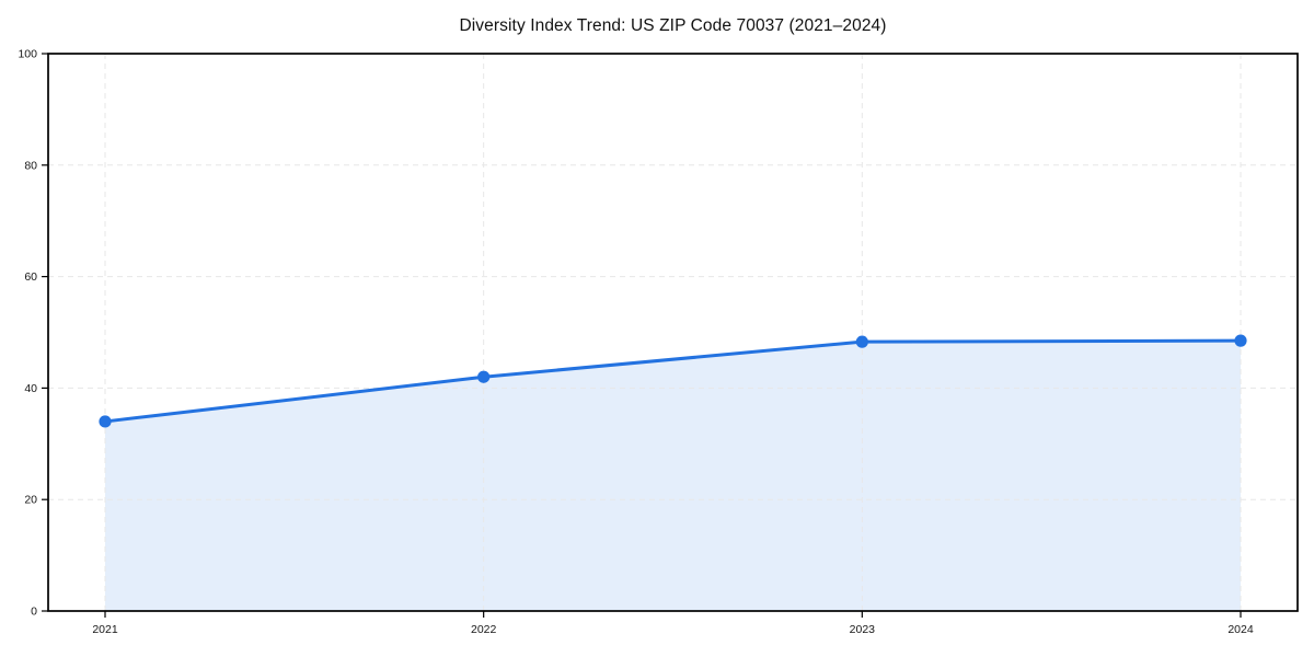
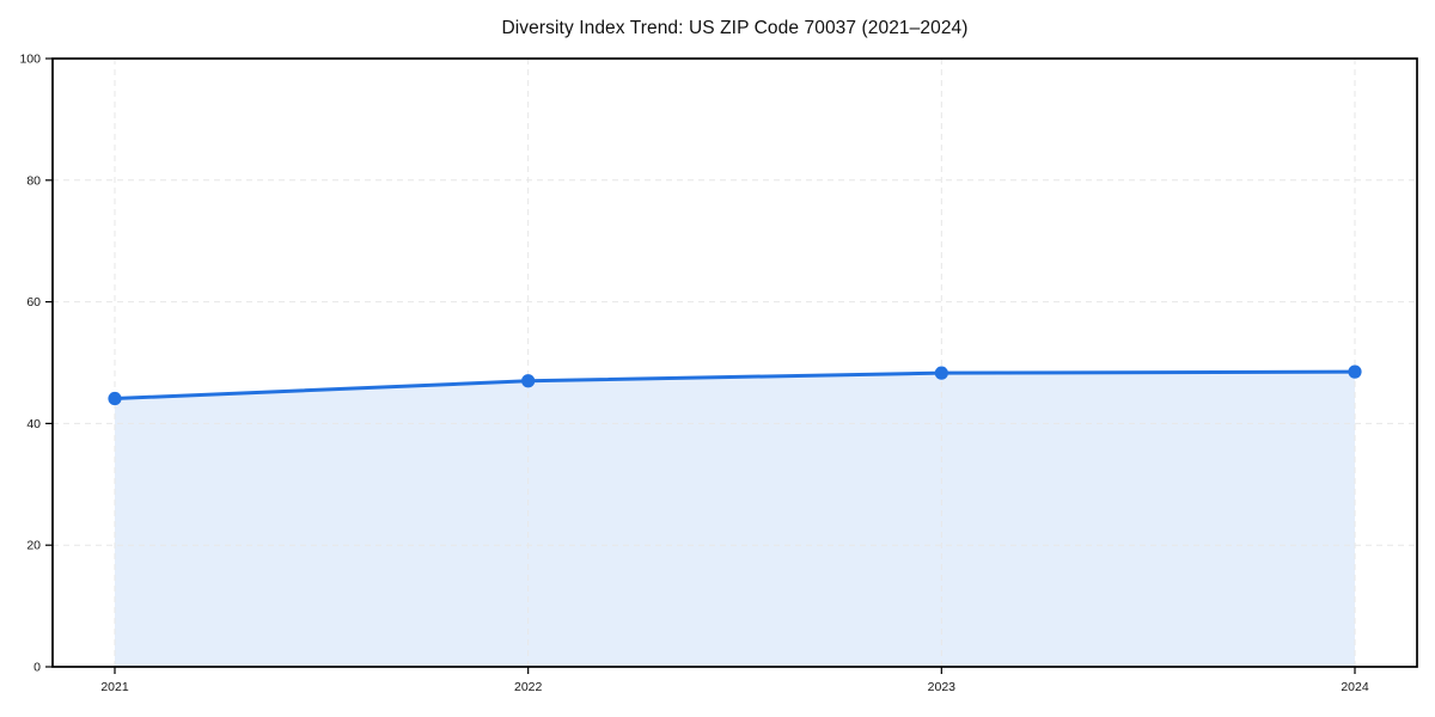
2021: 34 -> 44
2022: 42 -> 47
